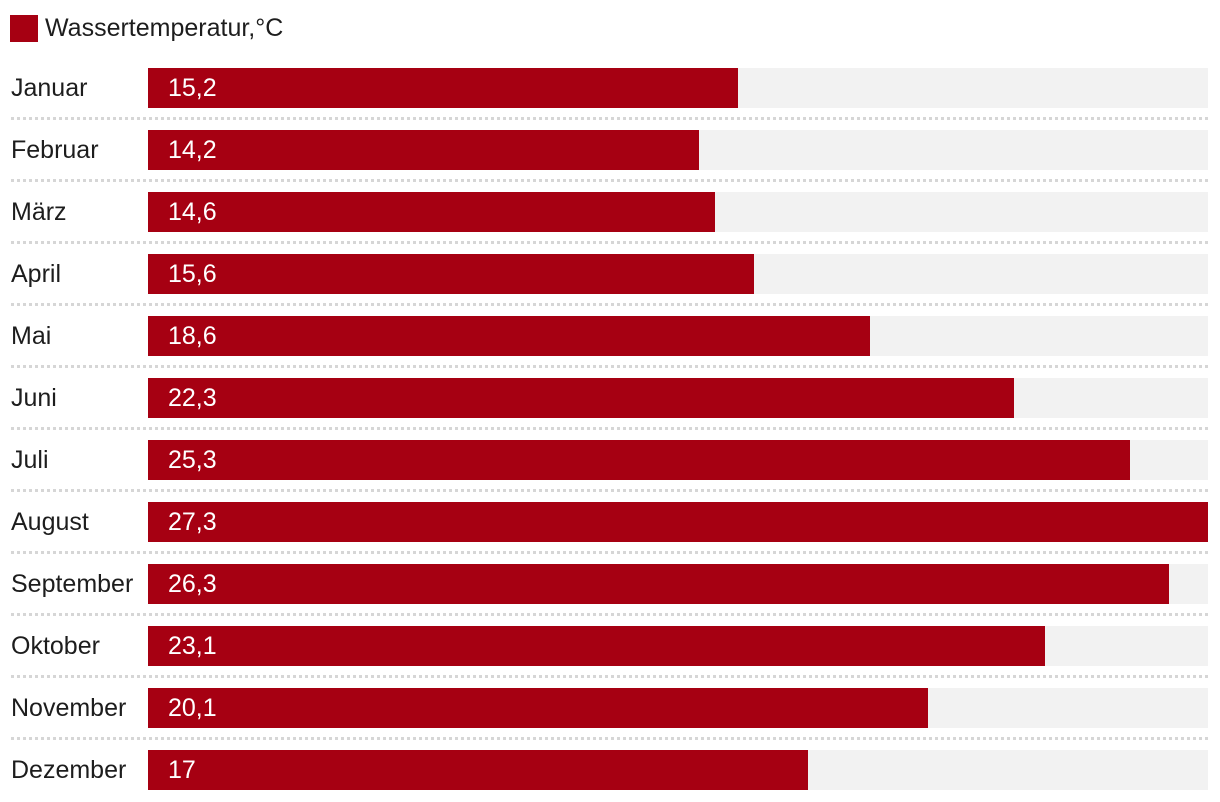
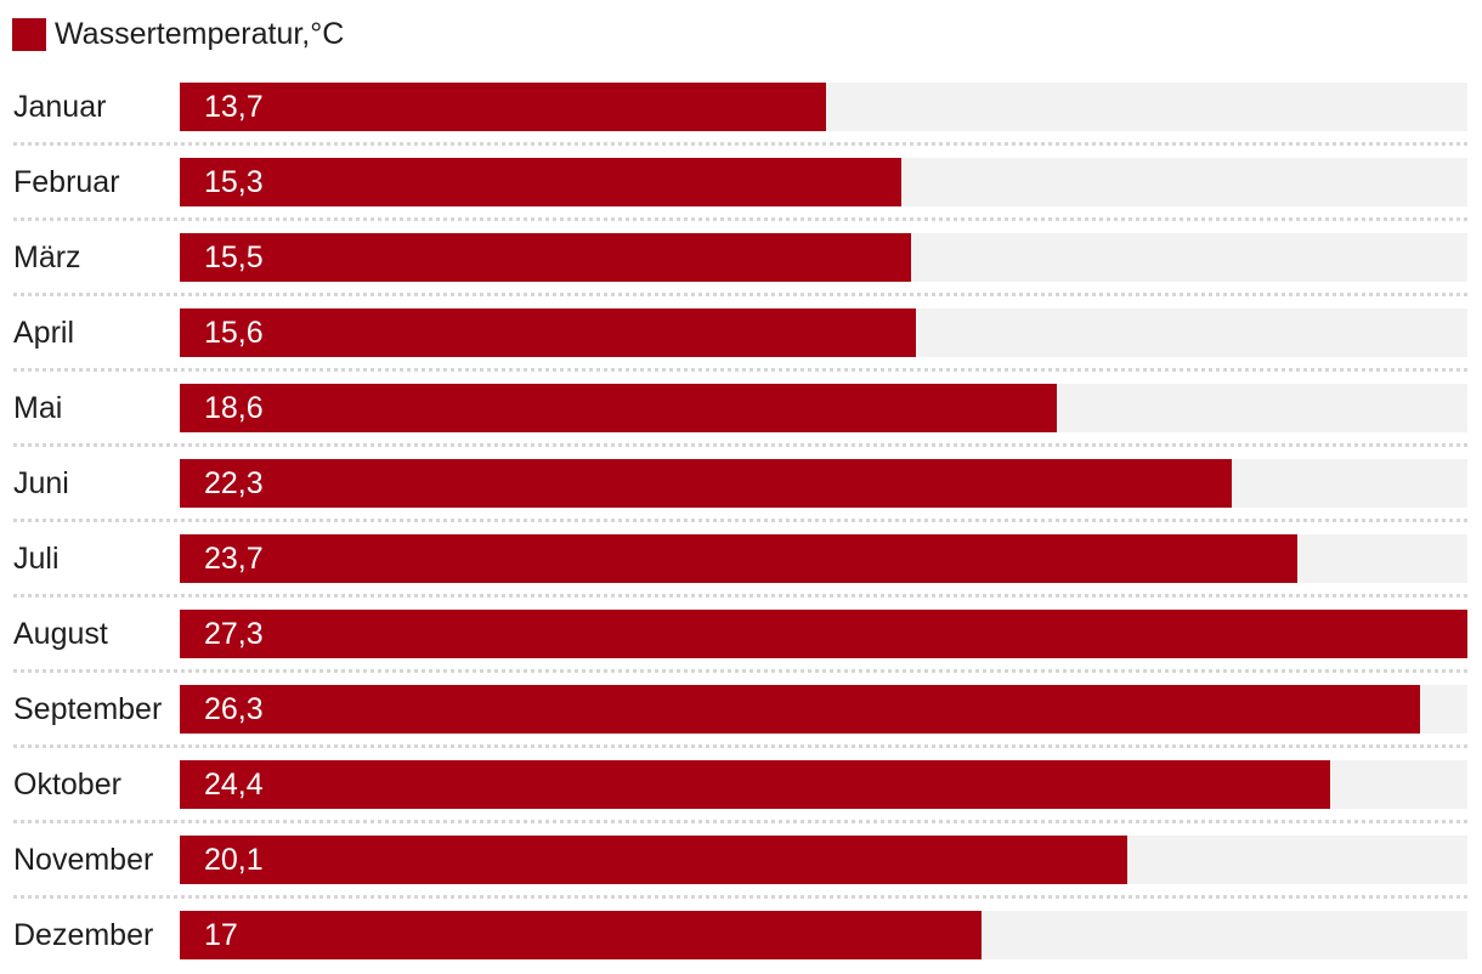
Januar: 15,2 -> 13,7
Februar: 14,2 -> 15,3
März: 14,6 -> 15,5
Juli: 25,3 -> 23,7
Oktober: 23,1 -> 24,4
